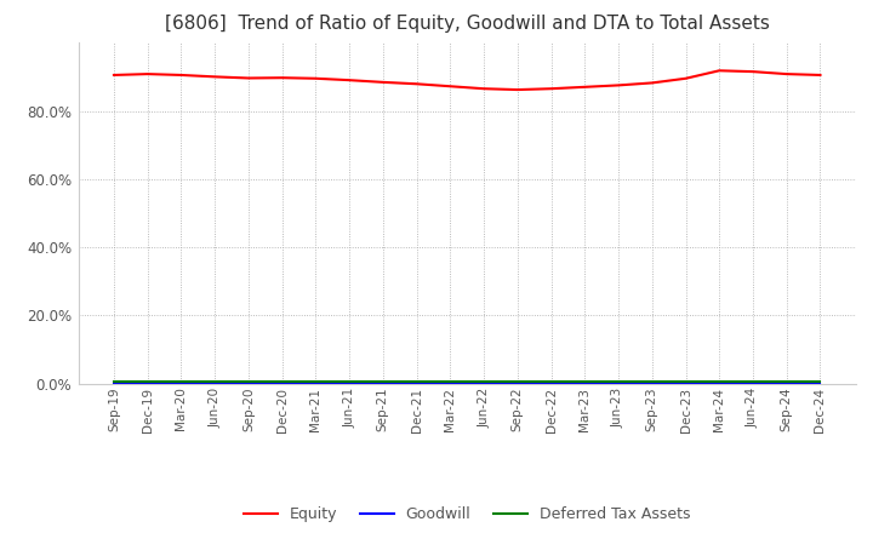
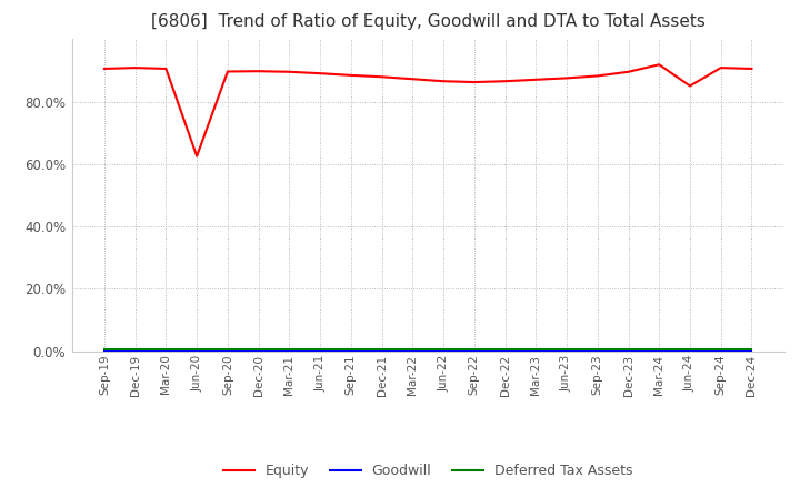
Equity/Jun-20: 90.0% -> 62.5%
Equity/Jun-24: 91.5% -> 85.0%
